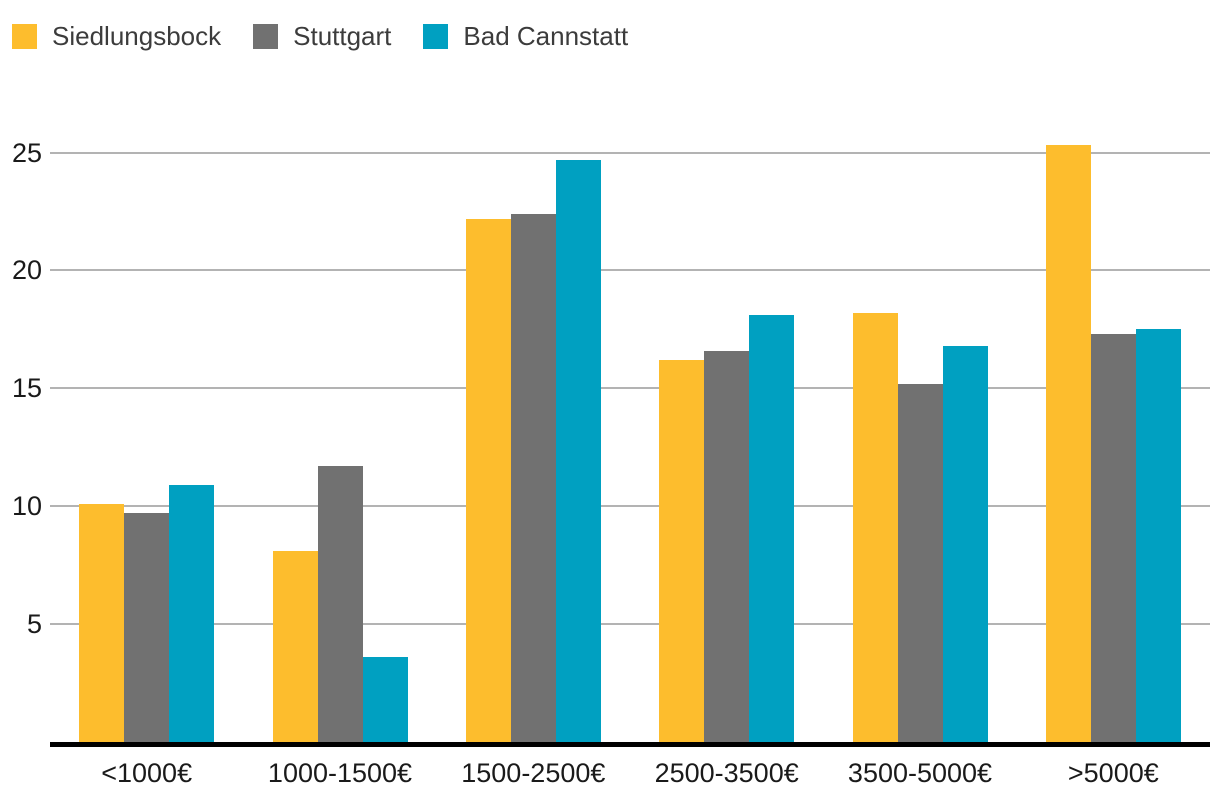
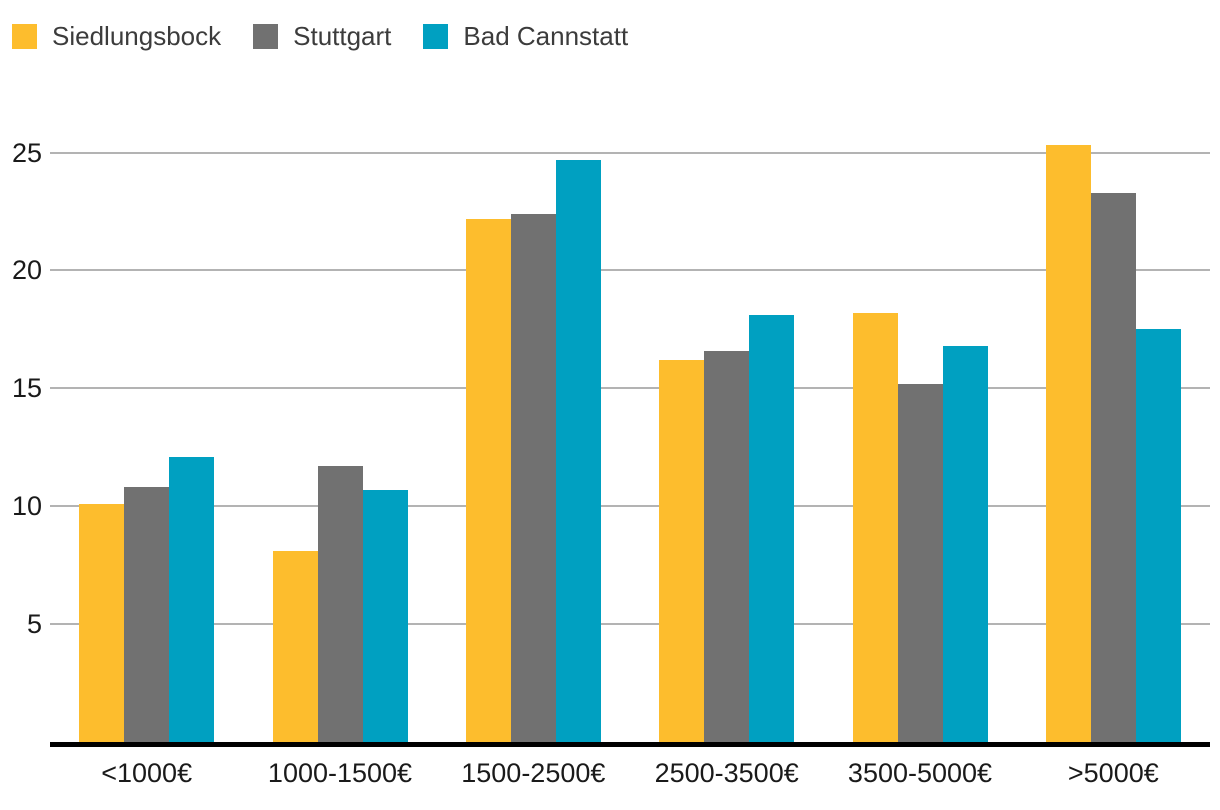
Stuttgart/<1000€: 9.7 -> 10.8
Bad Cannstatt/<1000€: 10.9 -> 12.1
Bad Cannstatt/1000-1500€: 3.6 -> 10.7
Stuttgart/>5000€: 17.3 -> 23.3
